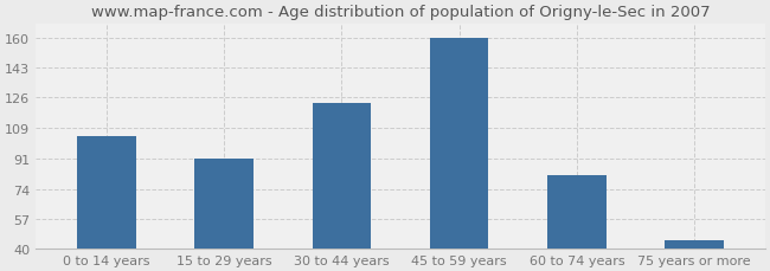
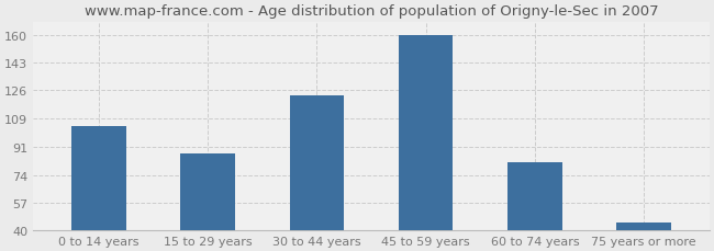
15 to 29 years: 91 -> 87
